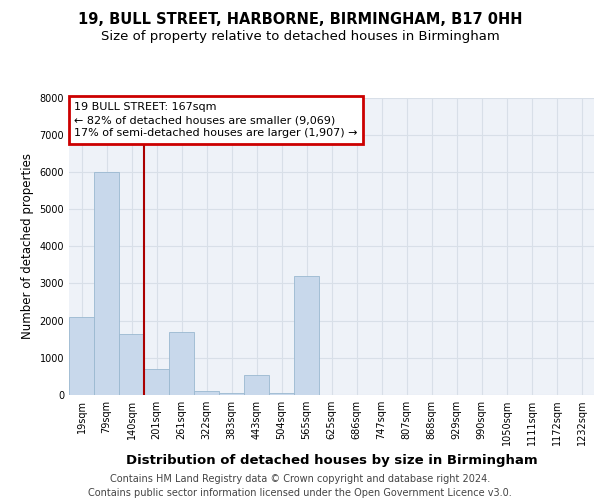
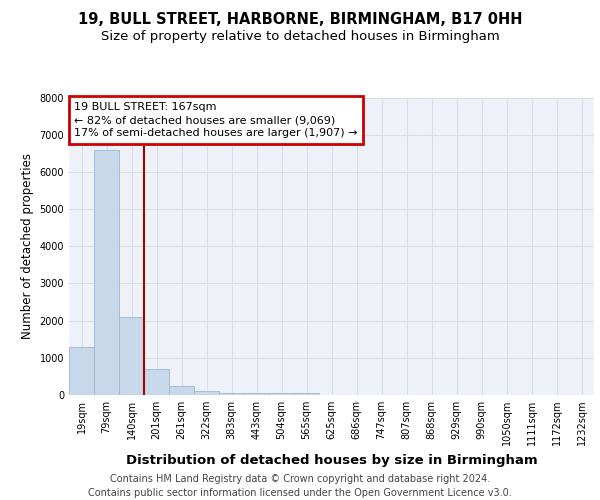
19sqm: 2100 -> 1300
79sqm: 6000 -> 6600
140sqm: 1650 -> 2100
261sqm: 1700 -> 250
443sqm: 550 -> 50
565sqm: 3200 -> 50
